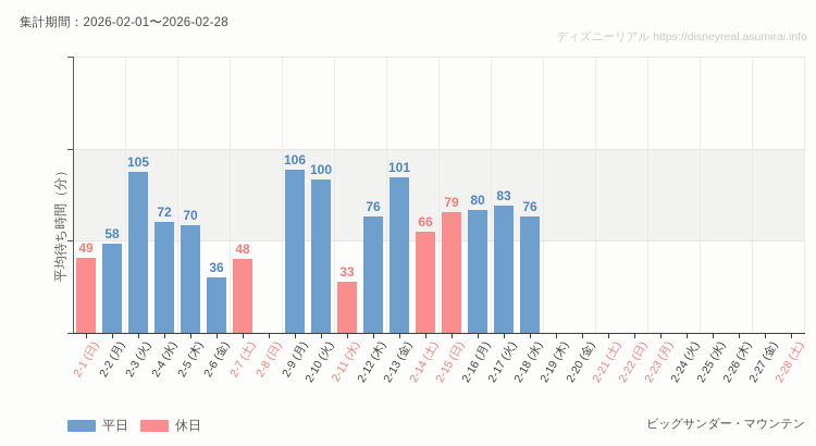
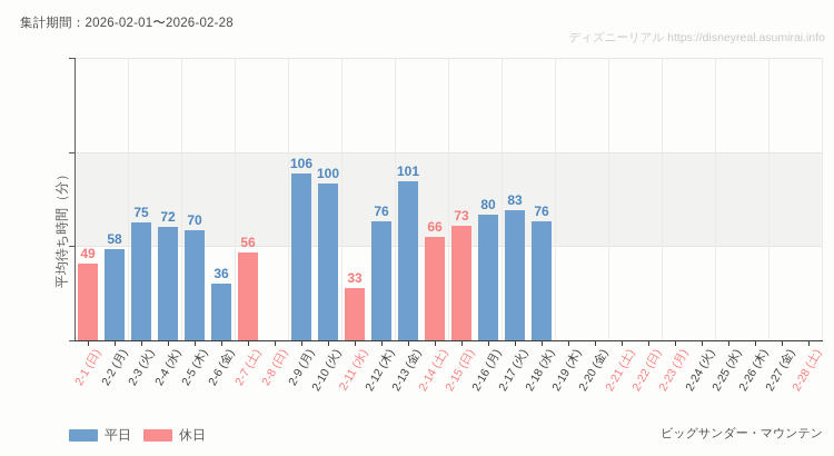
2-3 (火): 105 -> 75
2-7 (土): 48 -> 56
2-15 (日): 79 -> 73
